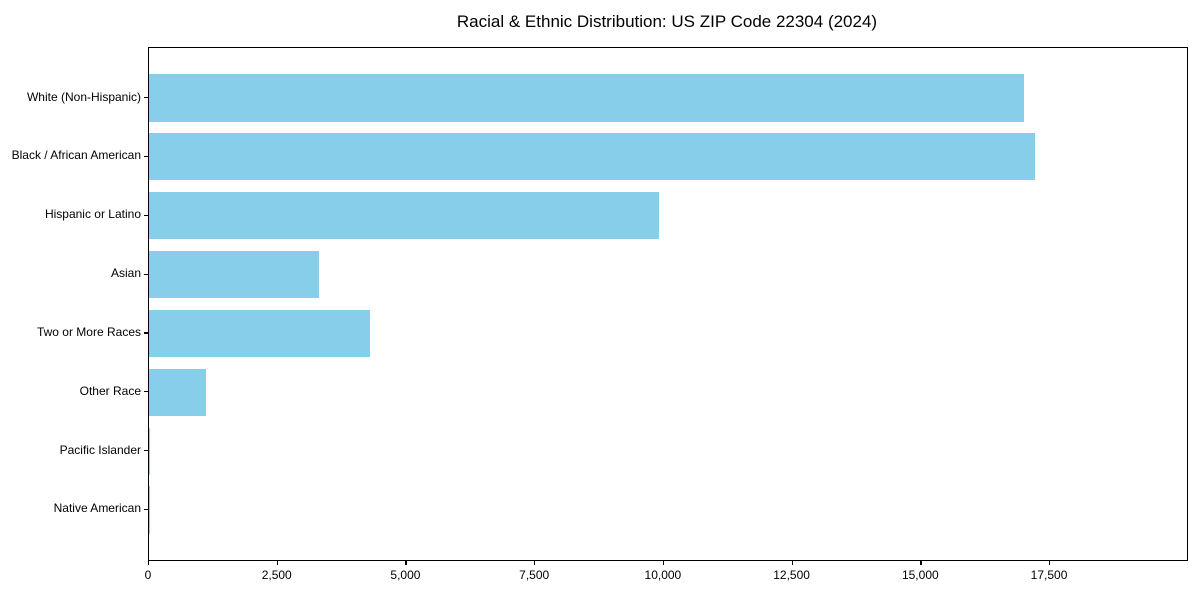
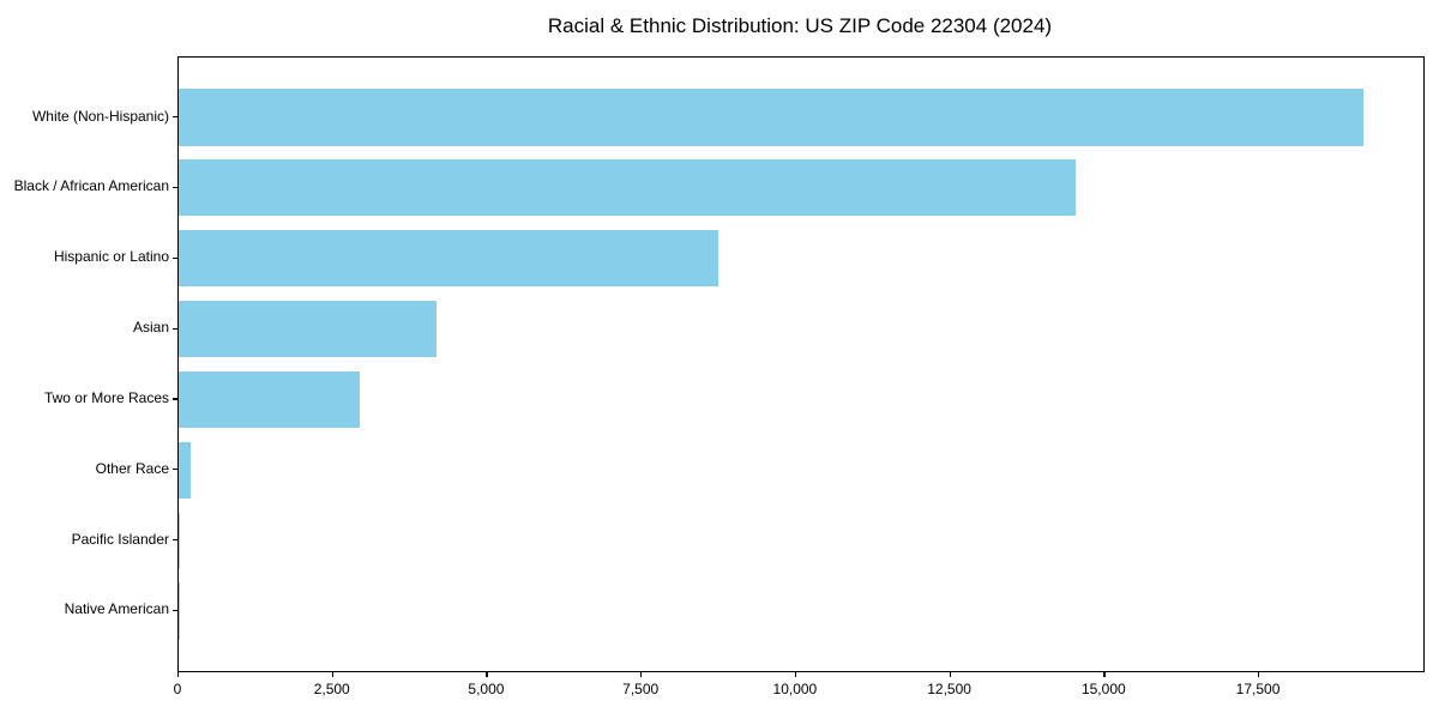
White (Non-Hispanic): 17000 -> 19200
Black / African American: 17200 -> 14500
Hispanic or Latino: 9900 -> 8700
Asian: 3300 -> 4200
Two or More Races: 4300 -> 2900
Other Race: 1100 -> 200
